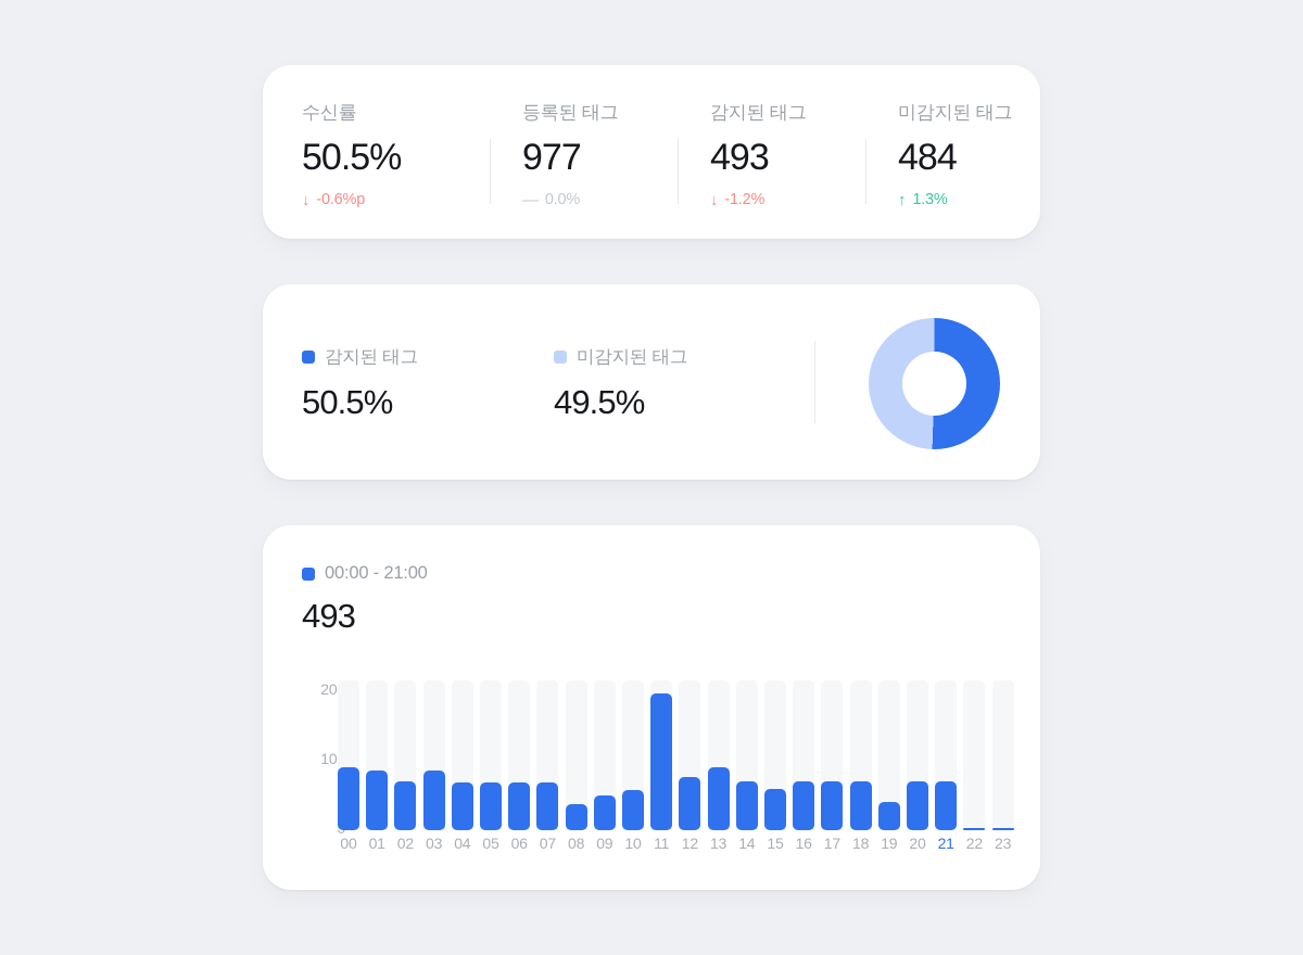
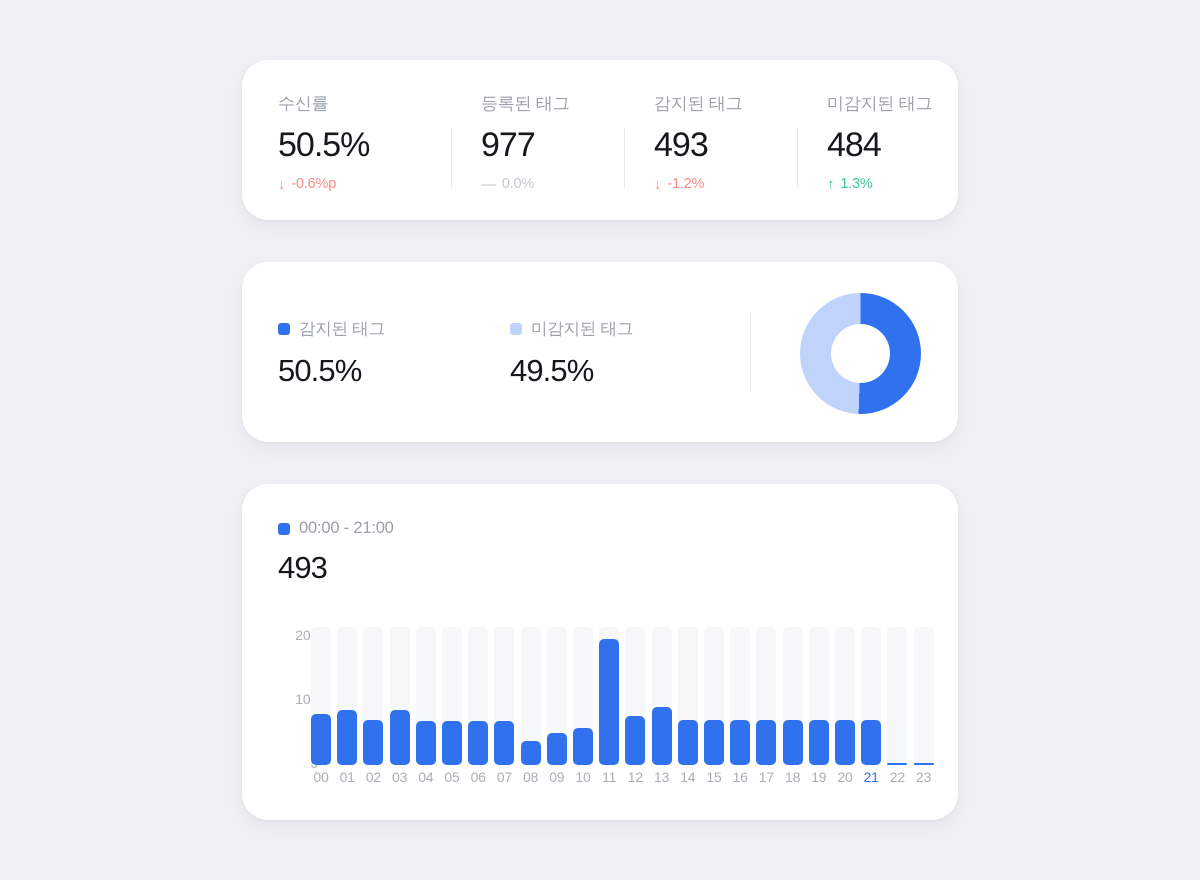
00: 90 -> 80
15: 60 -> 70
19: 40 -> 70
